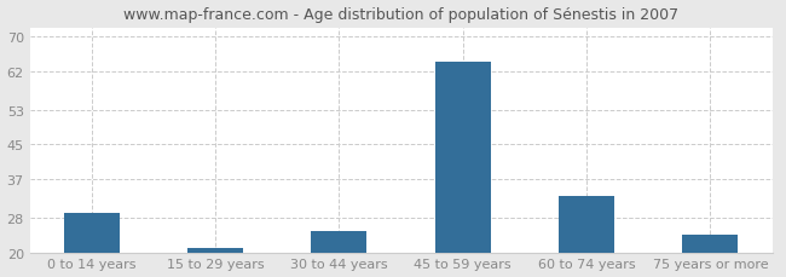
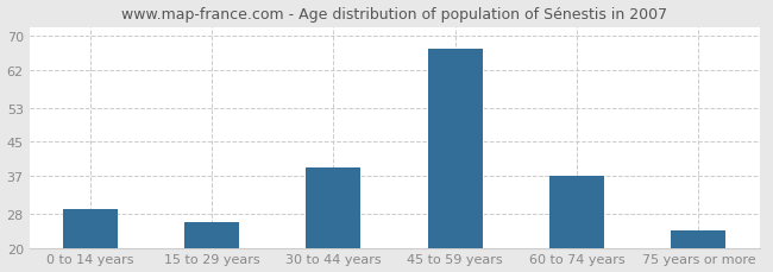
15 to 29 years: 21 -> 26
30 to 44 years: 25 -> 39
45 to 59 years: 64 -> 67
60 to 74 years: 33 -> 37
